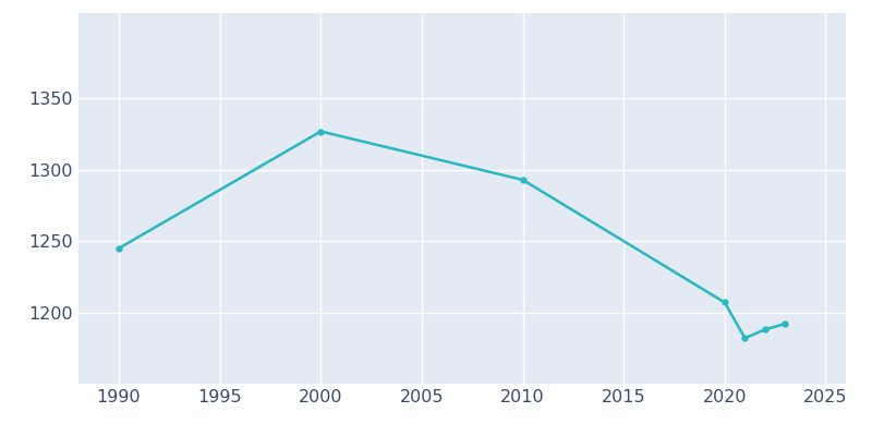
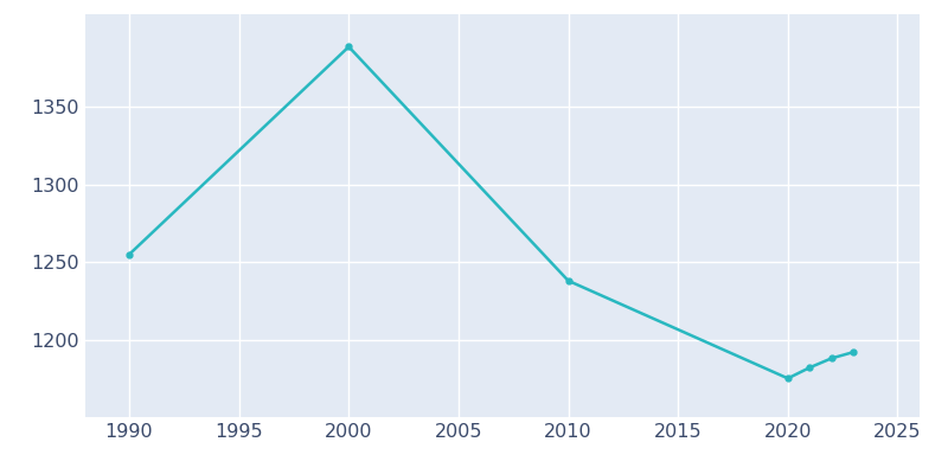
1990: 1245 -> 1255
2000: 1327 -> 1389
2010: 1293 -> 1238
2020: 1207 -> 1175
